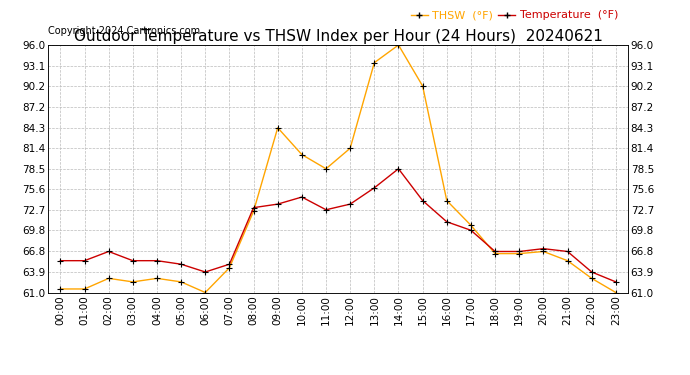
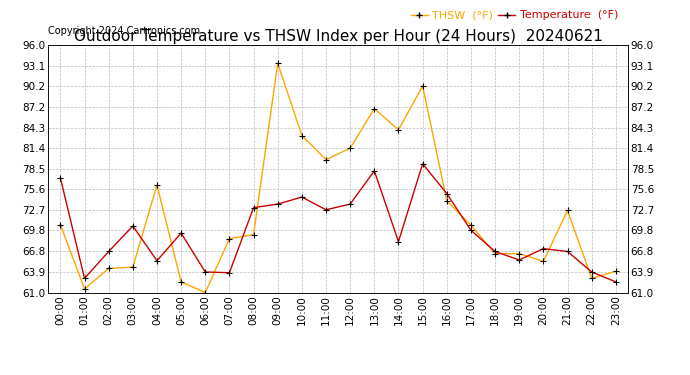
THSW (°F)/00:00: 61.5 -> 70.6
Temperature (°F)/00:00: 65.5 -> 77.2
Temperature (°F)/01:00: 65.5 -> 63.0
THSW (°F)/02:00: 63.0 -> 64.4
THSW (°F)/03:00: 62.5 -> 64.6
Temperature (°F)/03:00: 65.5 -> 70.4
THSW (°F)/04:00: 63.0 -> 76.2
Temperature (°F)/05:00: 65.0 -> 69.4
THSW (°F)/07:00: 64.5 -> 68.6
Temperature (°F)/07:00: 65.0 -> 63.8
THSW (°F)/08:00: 72.5 -> 69.2
THSW (°F)/09:00: 84.3 -> 93.4
THSW (°F)/10:00: 80.5 -> 83.2
THSW (°F)/11:00: 78.5 -> 79.8
THSW (°F)/13:00: 93.5 -> 87.0
Temperature (°F)/13:00: 75.8 -> 78.2
THSW (°F)/14:00: 96.0 -> 84.0
Temperature (°F)/14:00: 78.5 -> 68.2
Temperature (°F)/15:00: 74.0 -> 79.2
Temperature (°F)/16:00: 71.0 -> 75.0
Temperature (°F)/19:00: 66.8 -> 65.6
THSW (°F)/20:00: 66.8 -> 65.4
THSW (°F)/21:00: 65.5 -> 72.6
THSW (°F)/23:00: 61.0 -> 64.0
